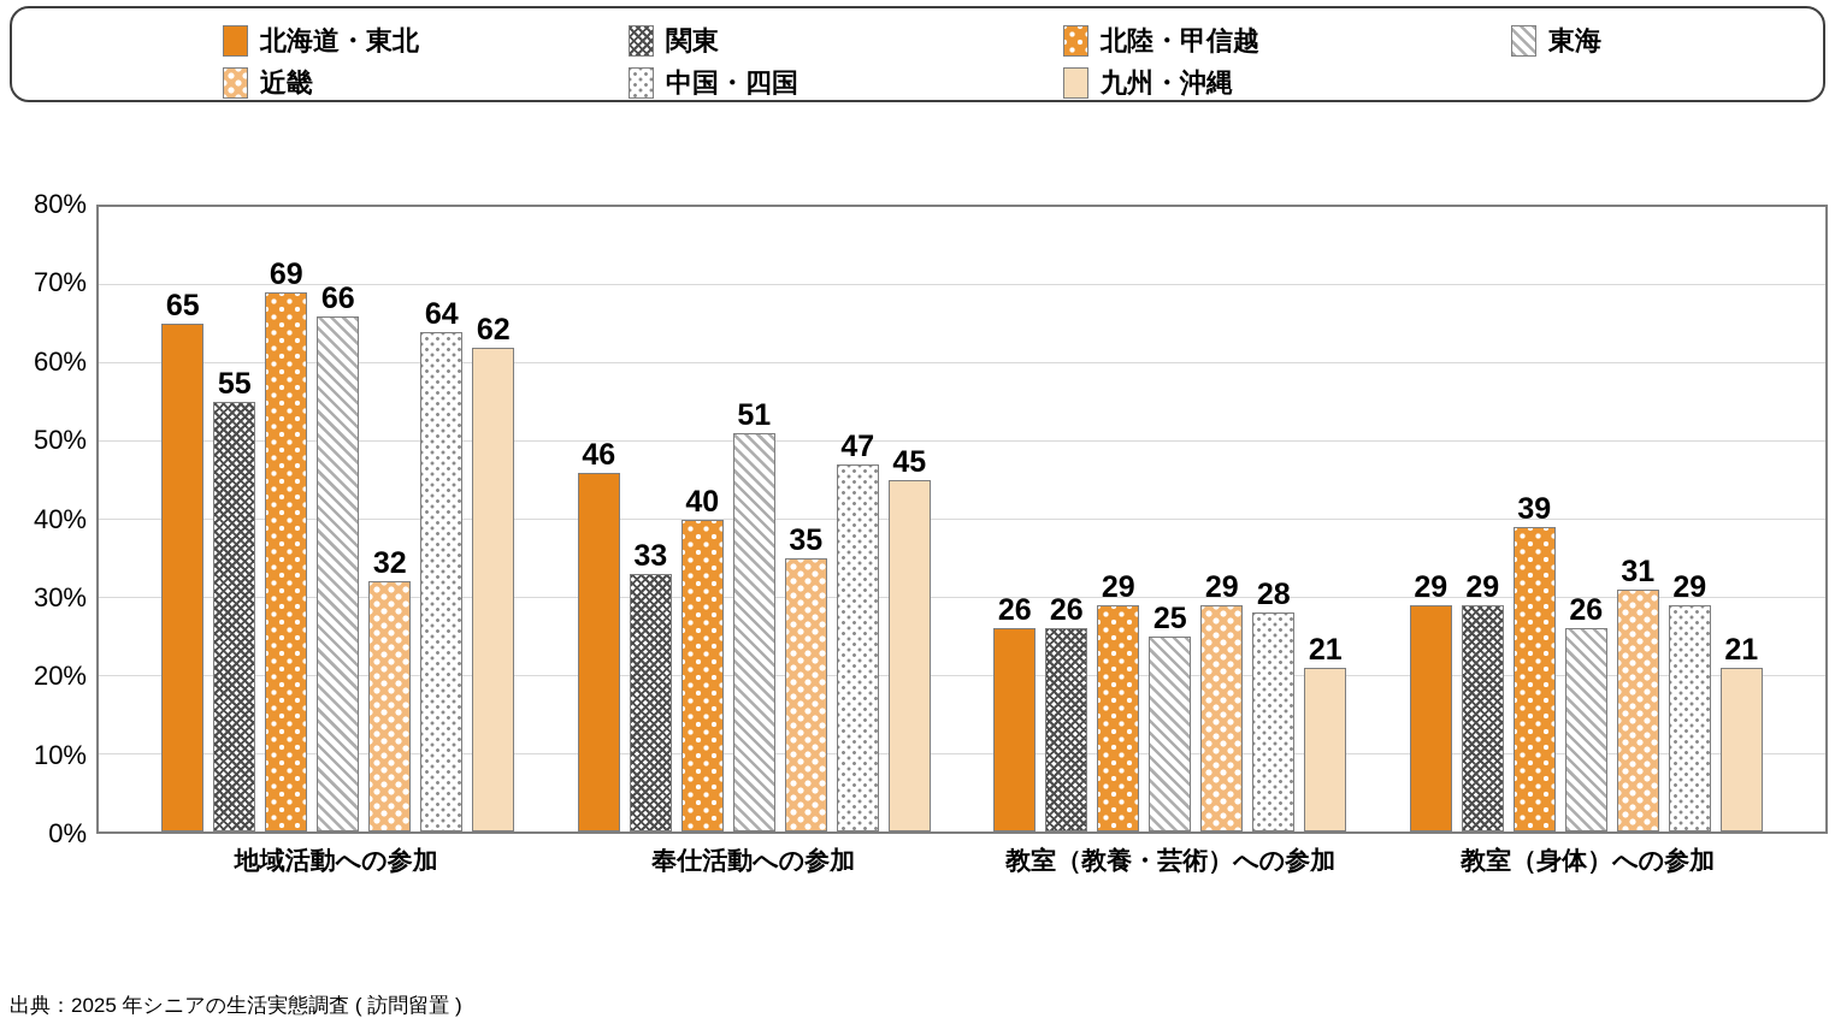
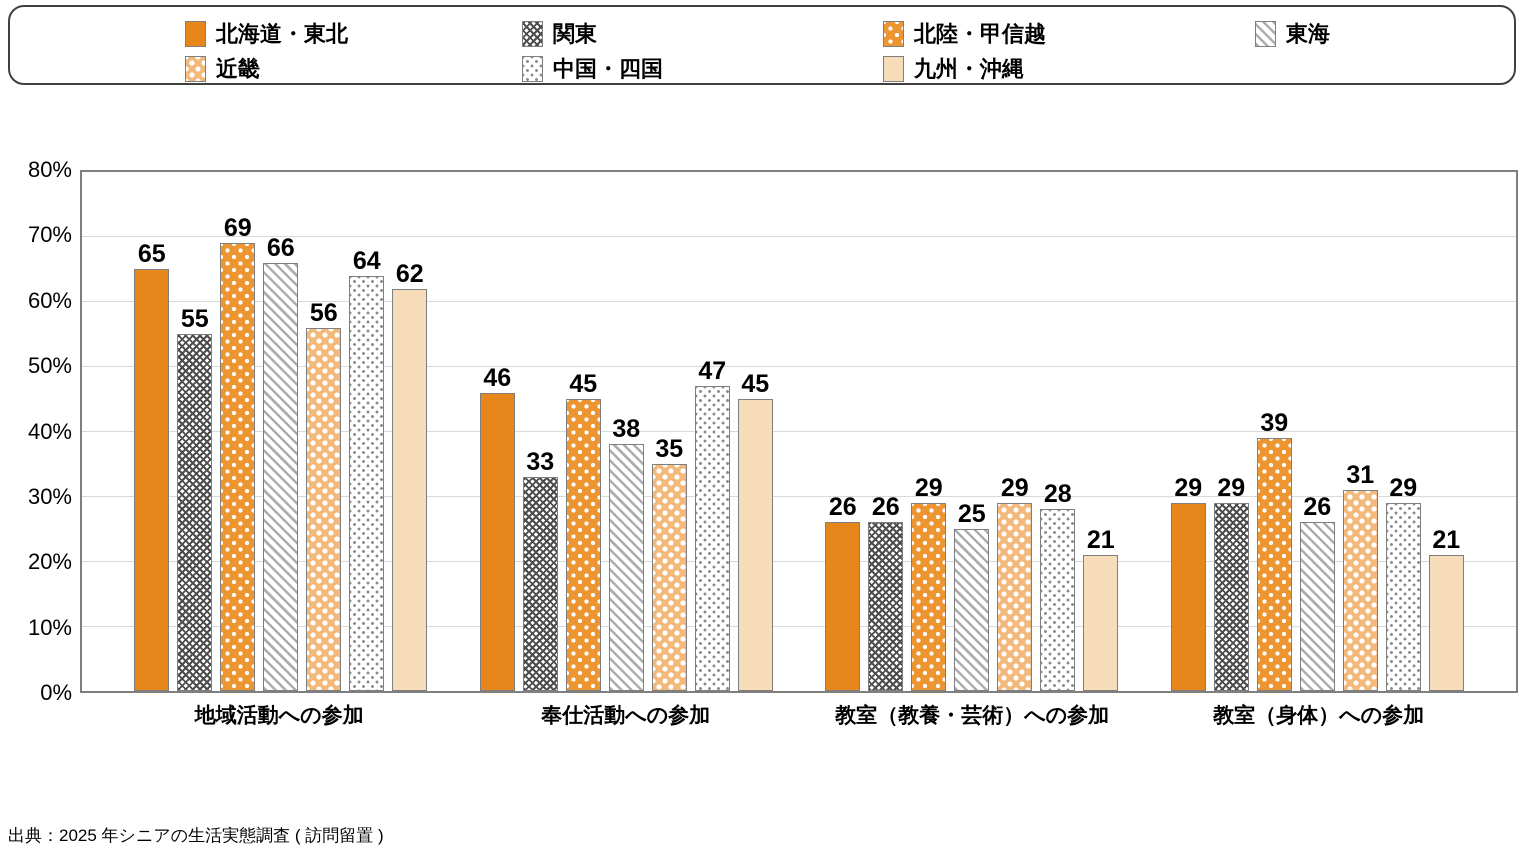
近畿/地域活動への参加: 32 -> 56
北陸・甲信越/奉仕活動への参加: 40 -> 45
東海/奉仕活動への参加: 51 -> 38
